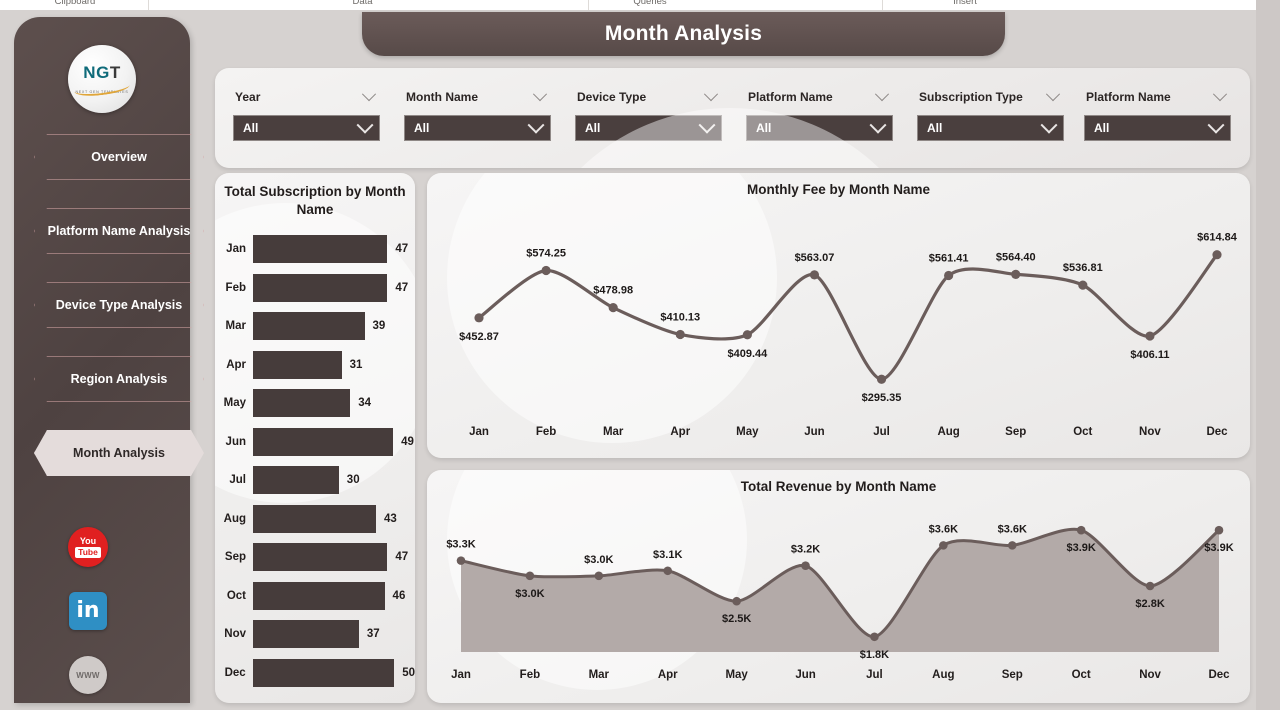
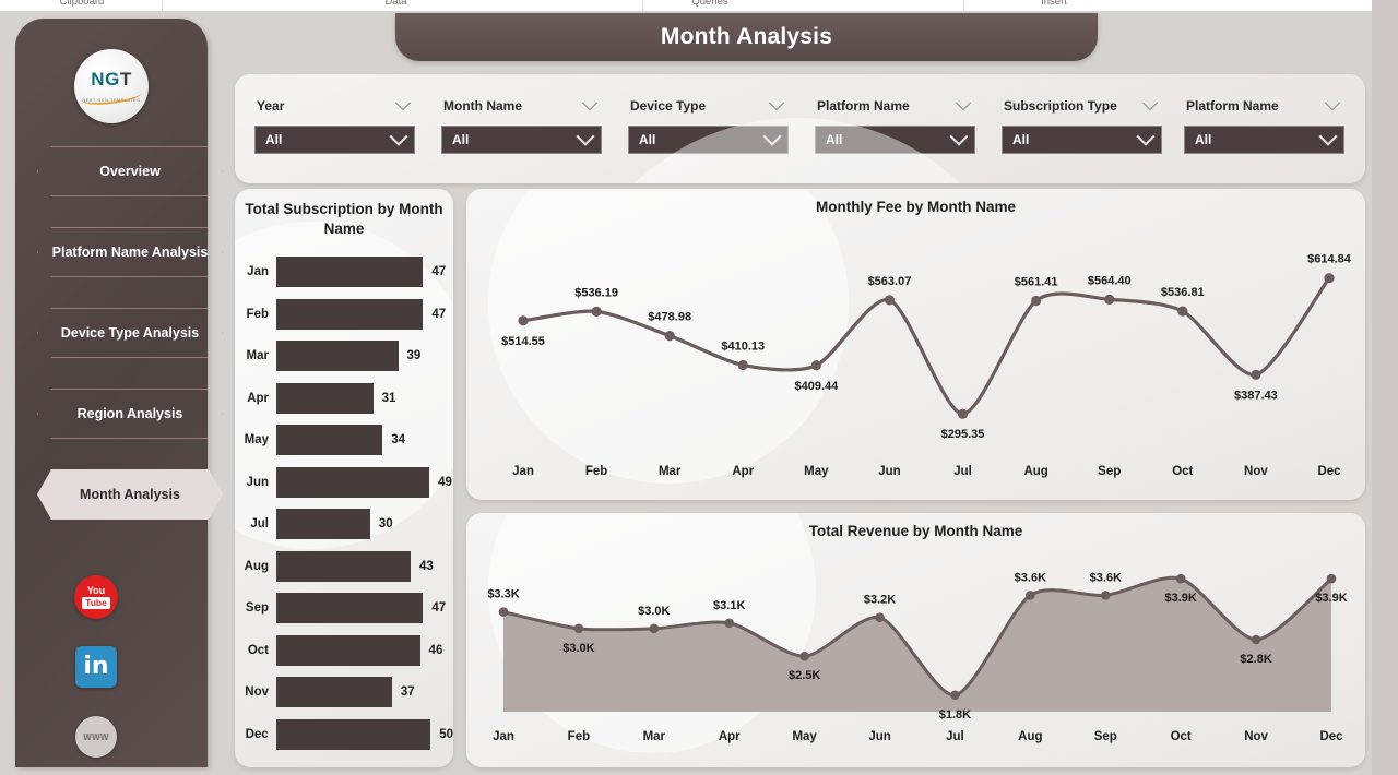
Monthly Fee by Month Name/Jan: $452.87 -> $514.55
Monthly Fee by Month Name/Feb: $574.25 -> $536.19
Monthly Fee by Month Name/Nov: $406.11 -> $387.43
